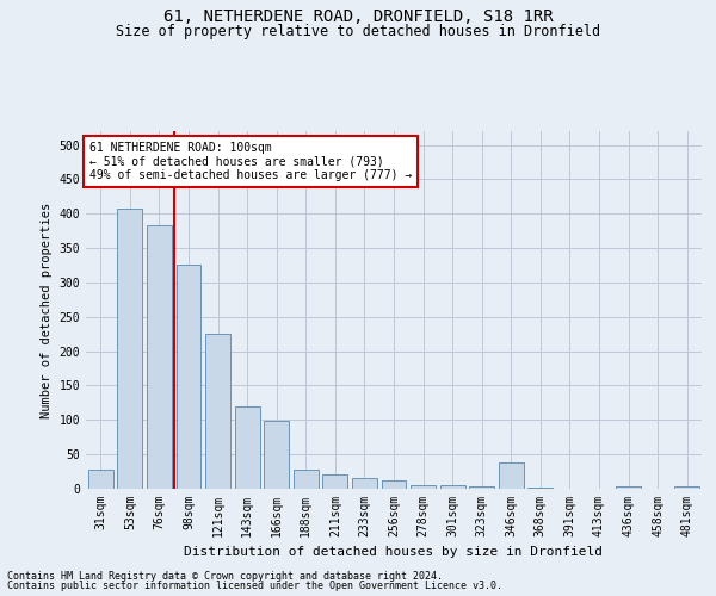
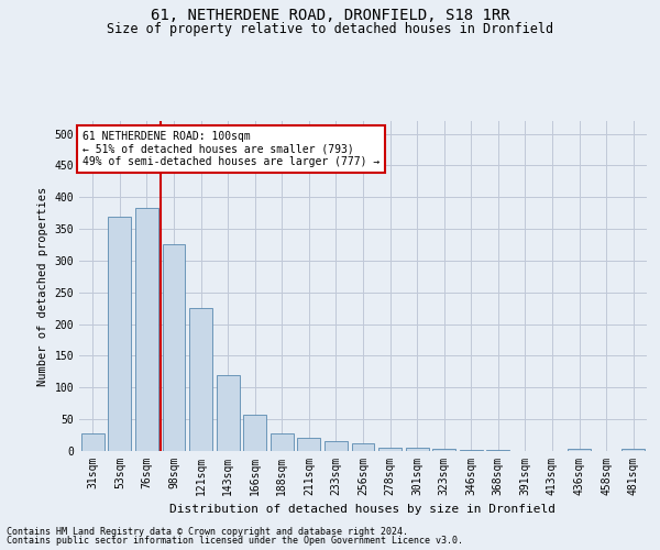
53sqm: 408 -> 370
166sqm: 98 -> 57
346sqm: 38 -> 1
